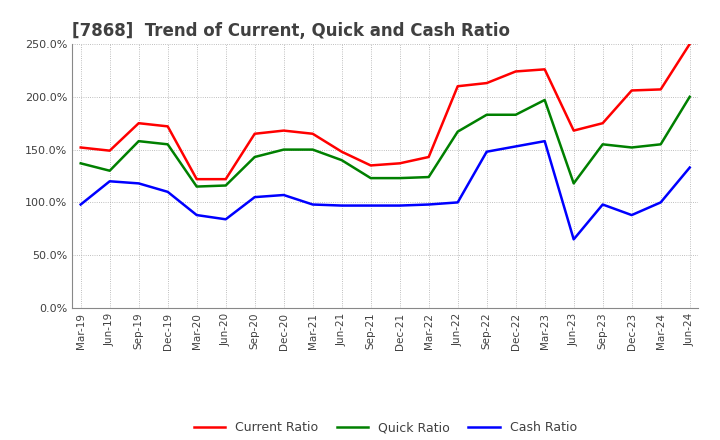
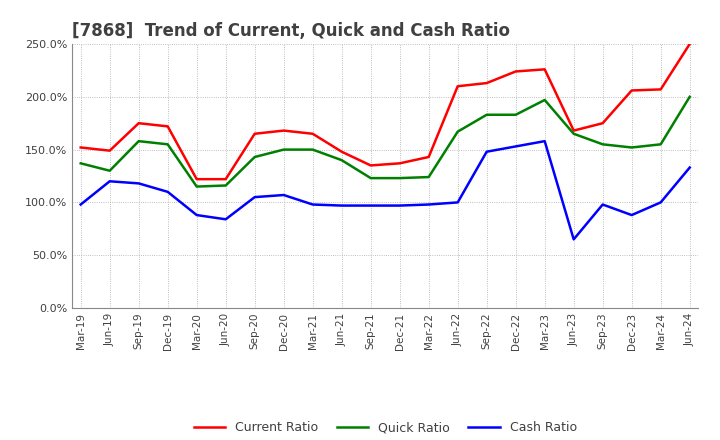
Quick Ratio/Jun-23: 118% -> 165%
